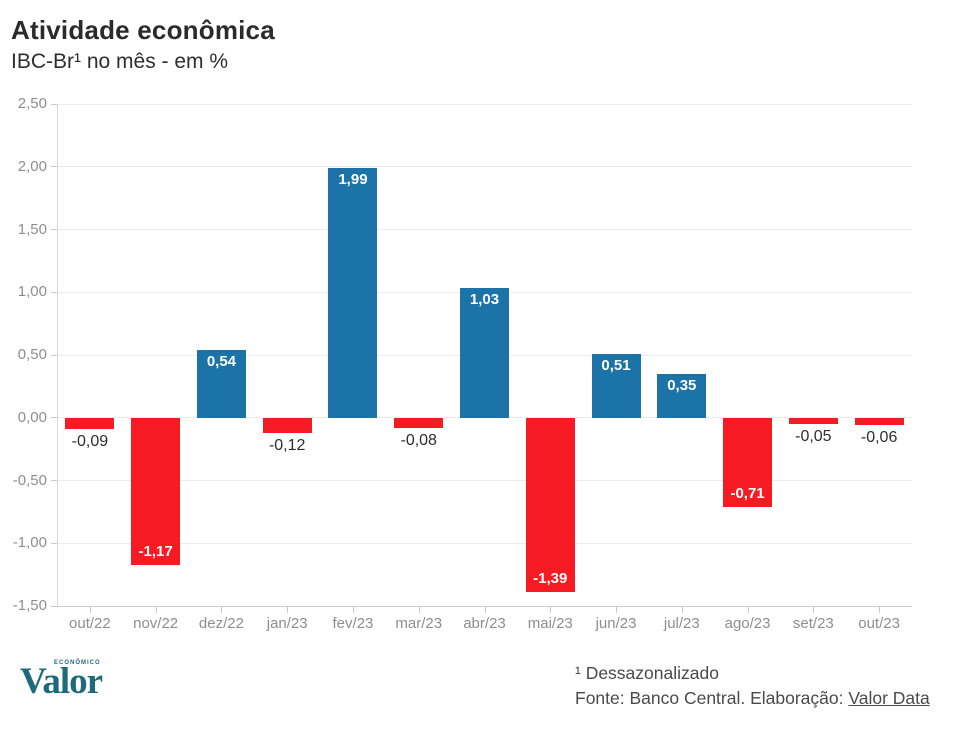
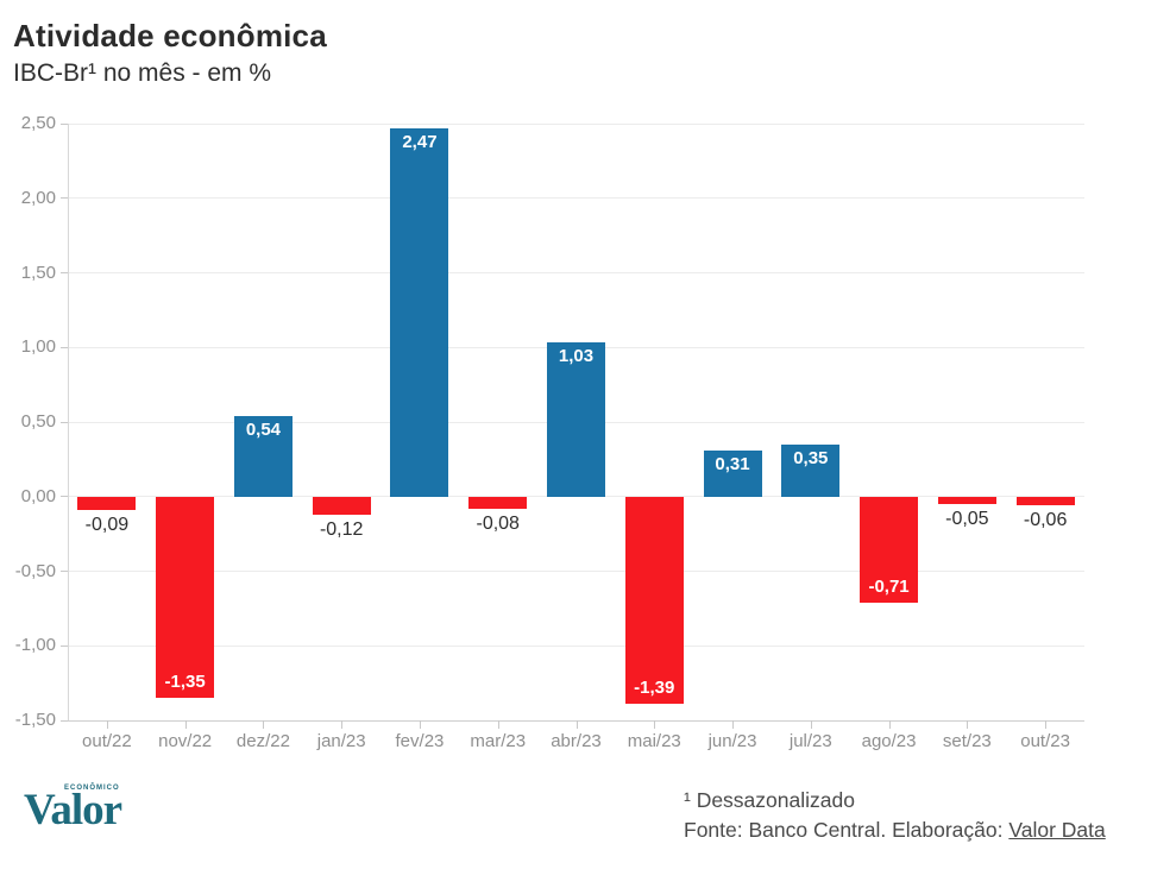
nov/22: -1,17 -> -1,35
fev/23: 1,99 -> 2,47
jun/23: 0,51 -> 0,31
